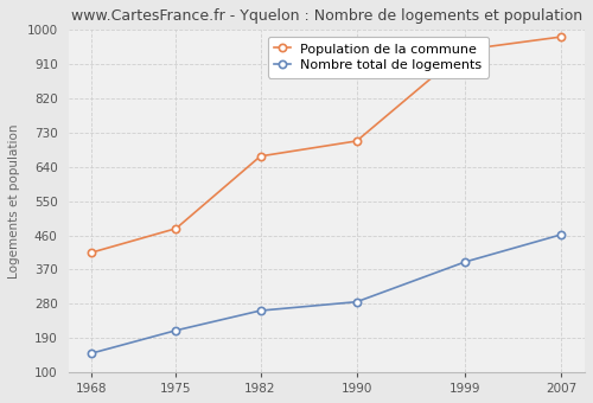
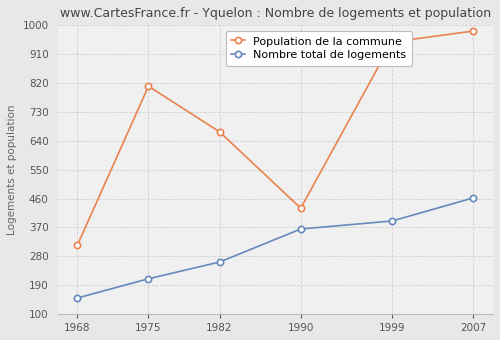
Population de la commune/1968: 415 -> 315
Population de la commune/1975: 478 -> 810
Nombre total de logements/1990: 285 -> 365
Population de la commune/1990: 708 -> 430
